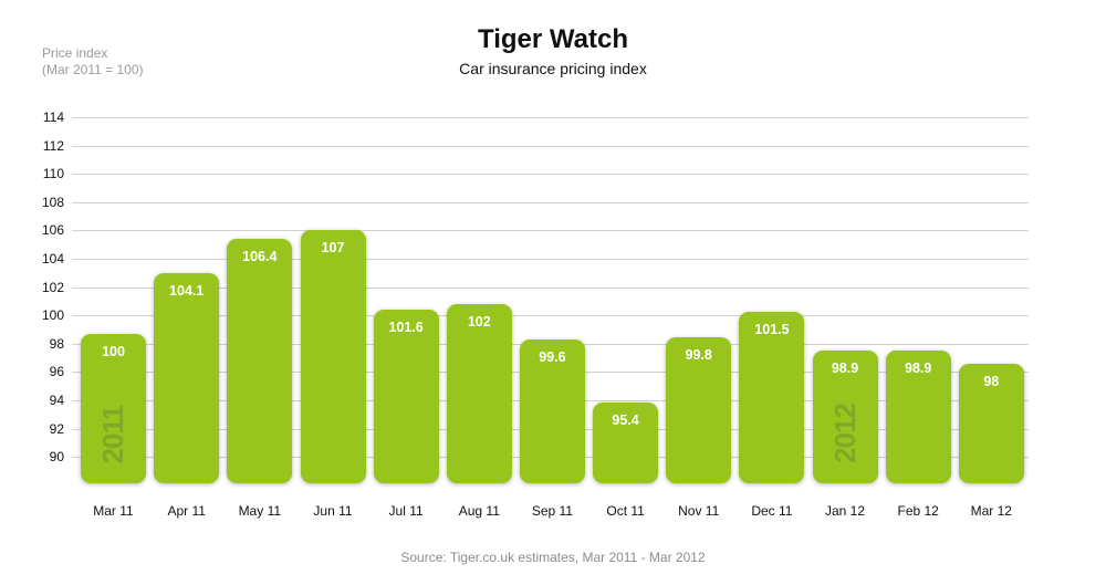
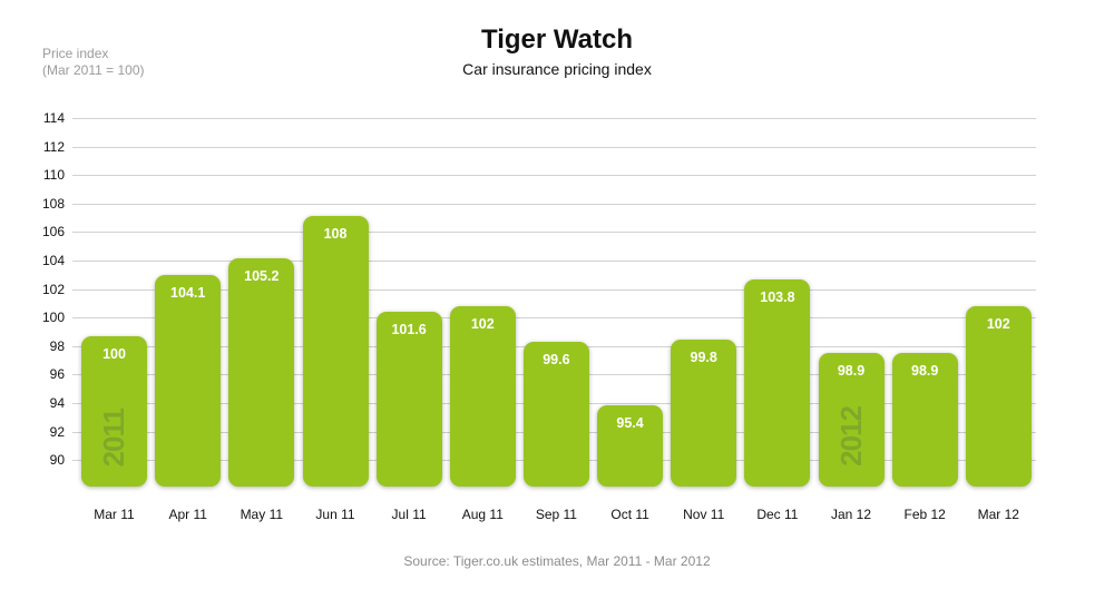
May 11: 106.4 -> 105.2
Jun 11: 107 -> 108
Dec 11: 101.5 -> 103.8
Mar 12: 98 -> 102
